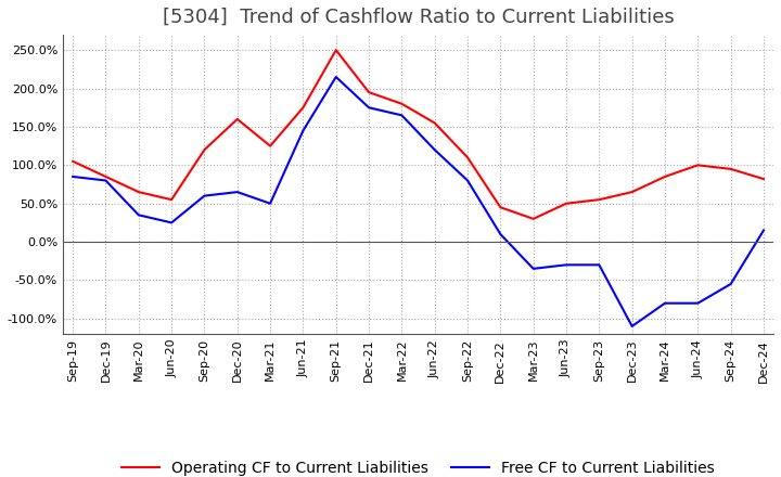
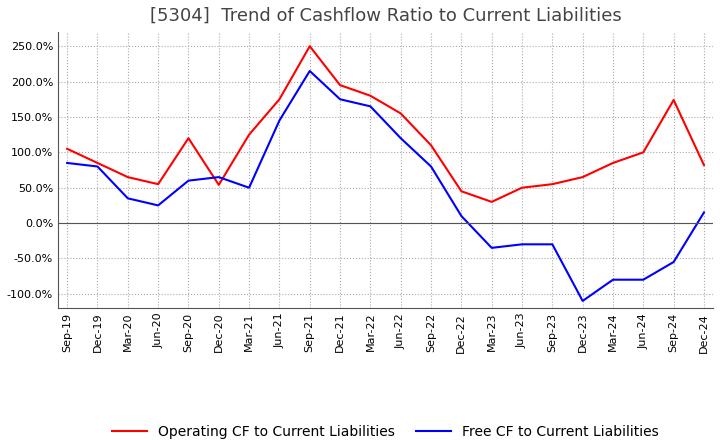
Operating CF to Current Liabilities/Dec-20: 160% -> 54%
Operating CF to Current Liabilities/Sep-24: 95% -> 174%
